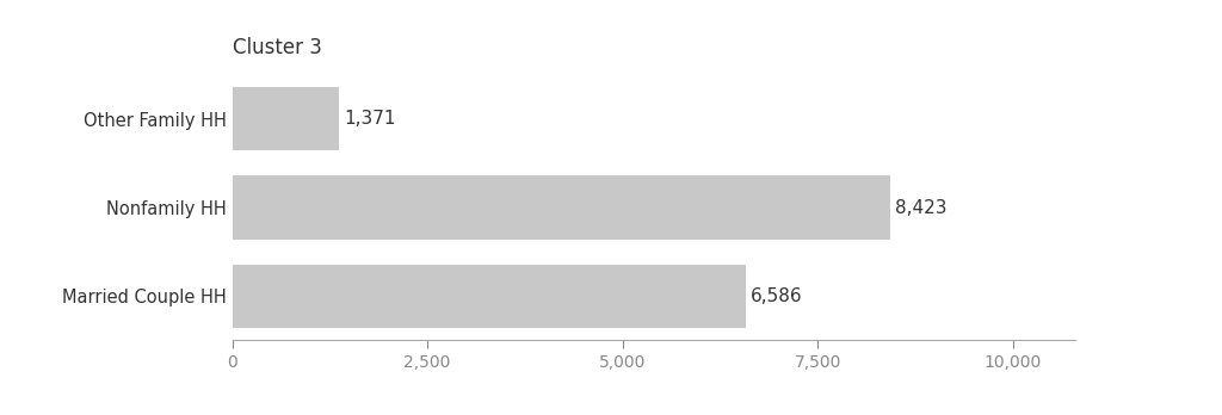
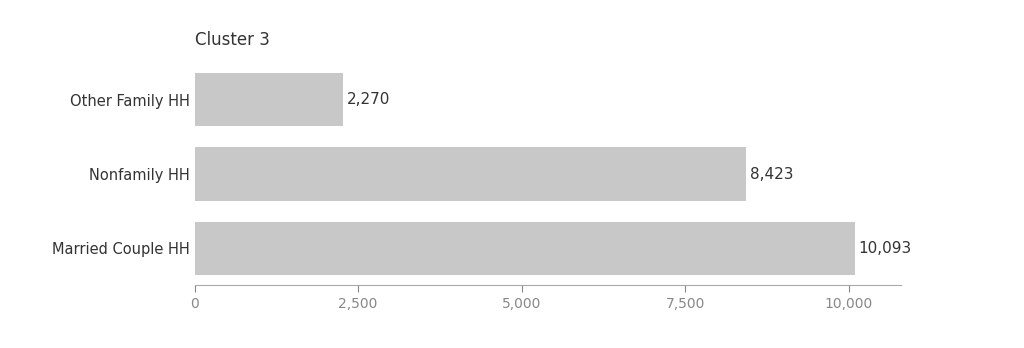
Other Family HH: 1,371 -> 2,270
Married Couple HH: 6,586 -> 10,093
